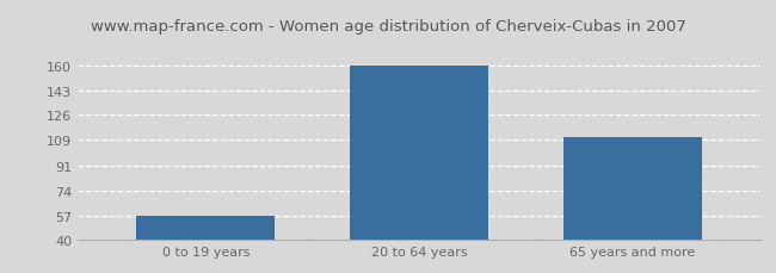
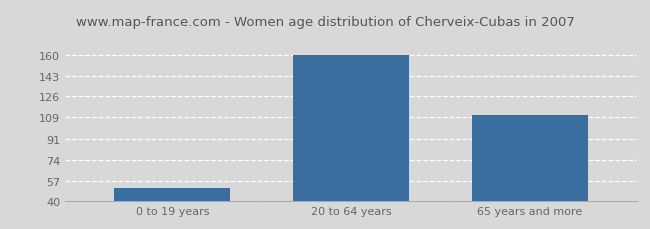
0 to 19 years: 57 -> 51
